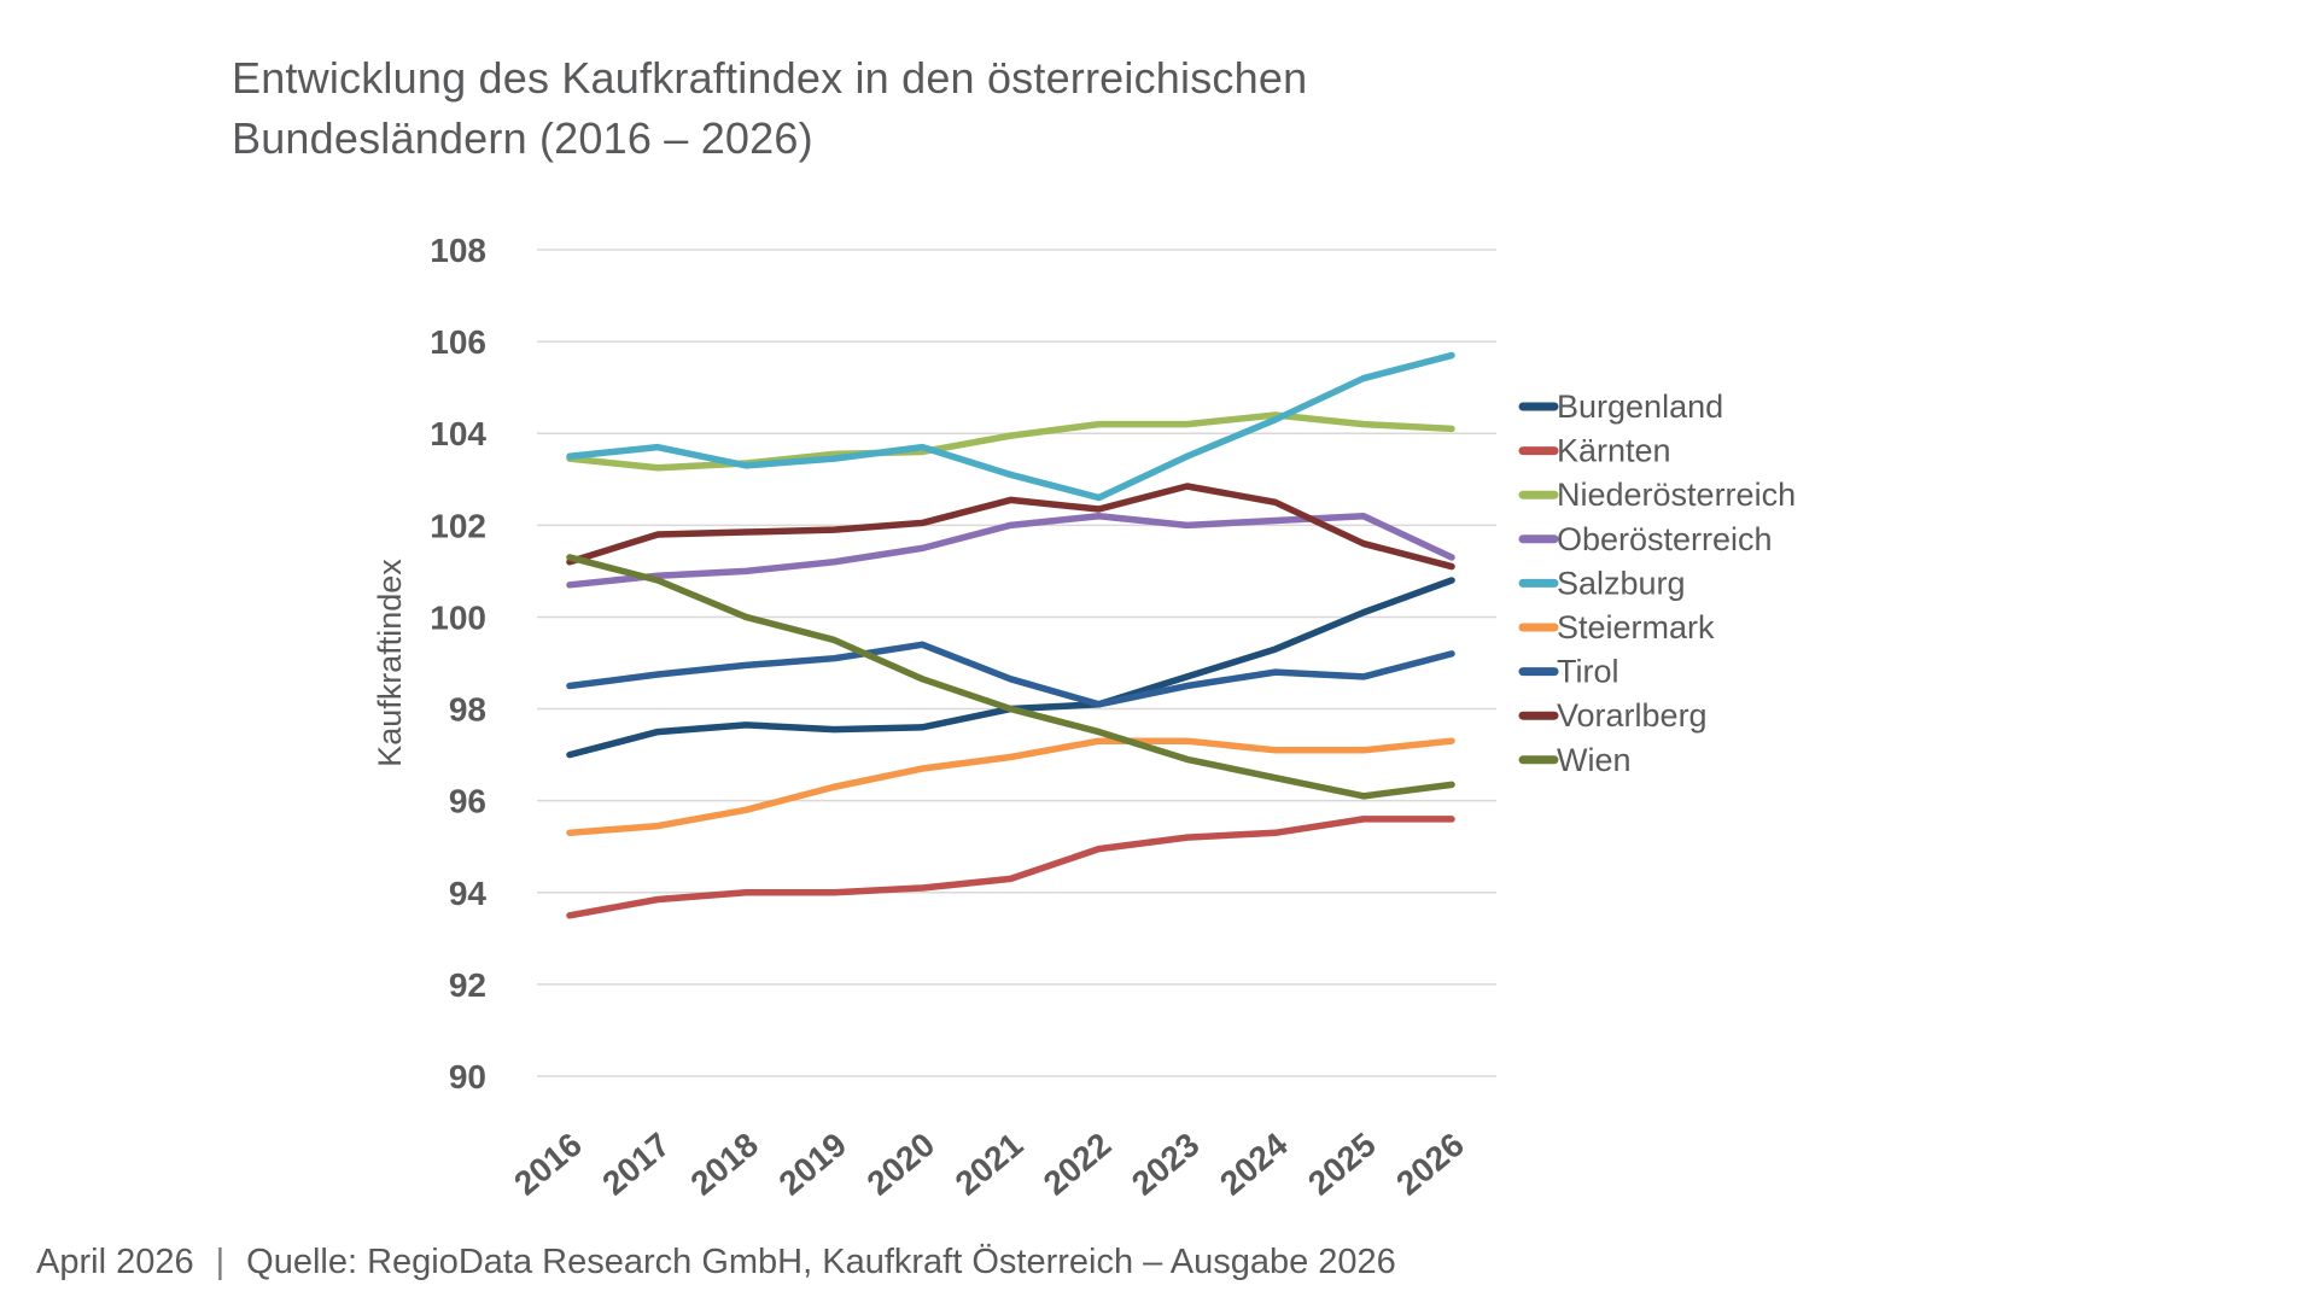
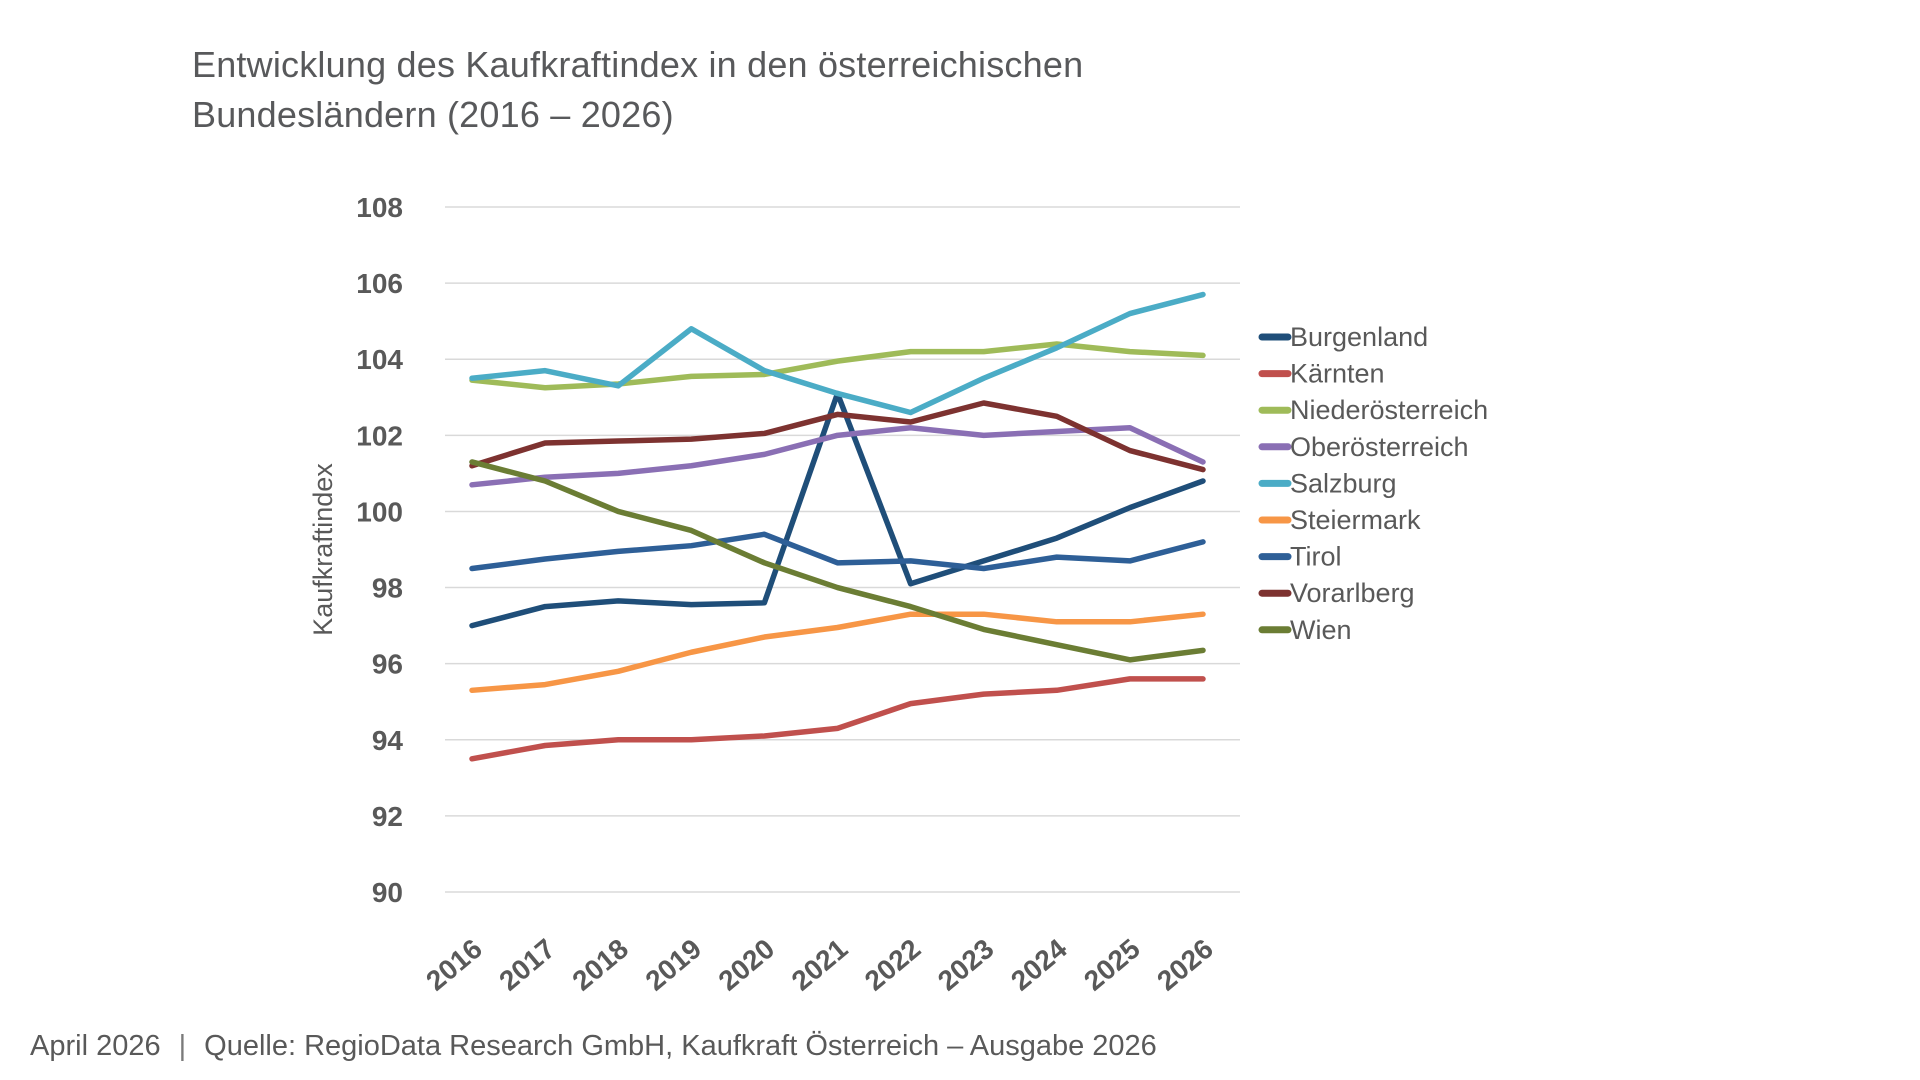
Salzburg/2019: 103.5 -> 104.8
Burgenland/2021: 98.0 -> 103.1
Tirol/2022: 98.1 -> 98.7
